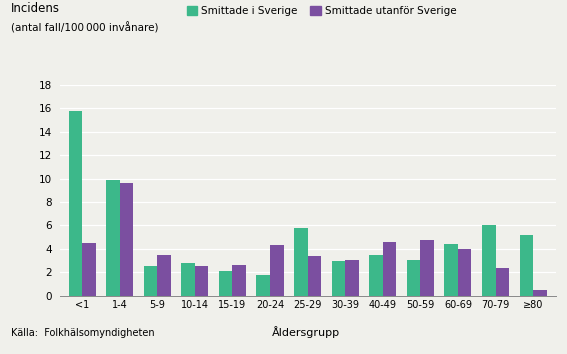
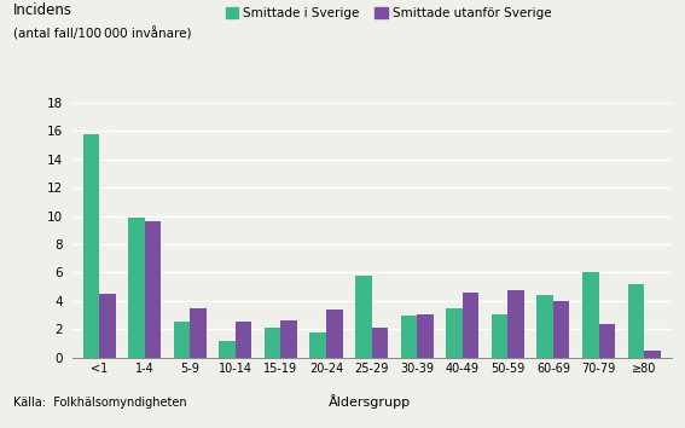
Smittade i Sverige/10-14: 2.8 -> 1.2
Smittade utanför Sverige/20-24: 4.3 -> 3.4
Smittade utanför Sverige/25-29: 3.4 -> 2.1
